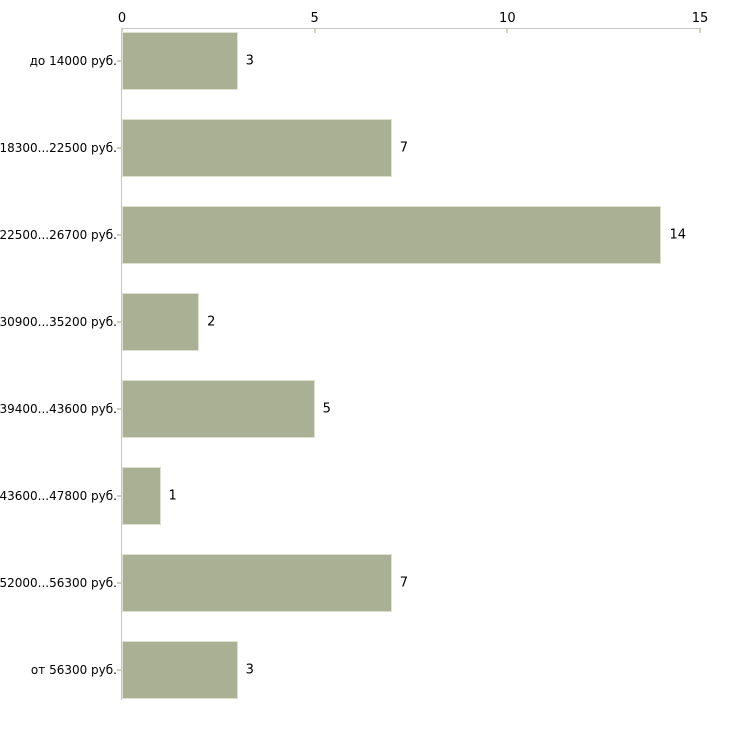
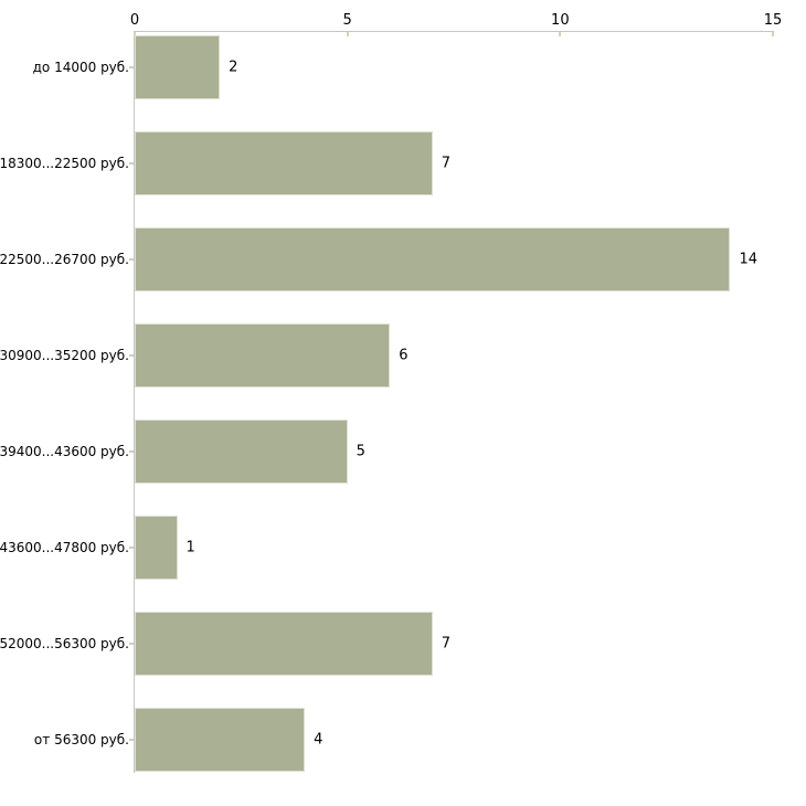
до 14000 руб.: 3 -> 2
30900...35200 руб.: 2 -> 6
от 56300 руб.: 3 -> 4
